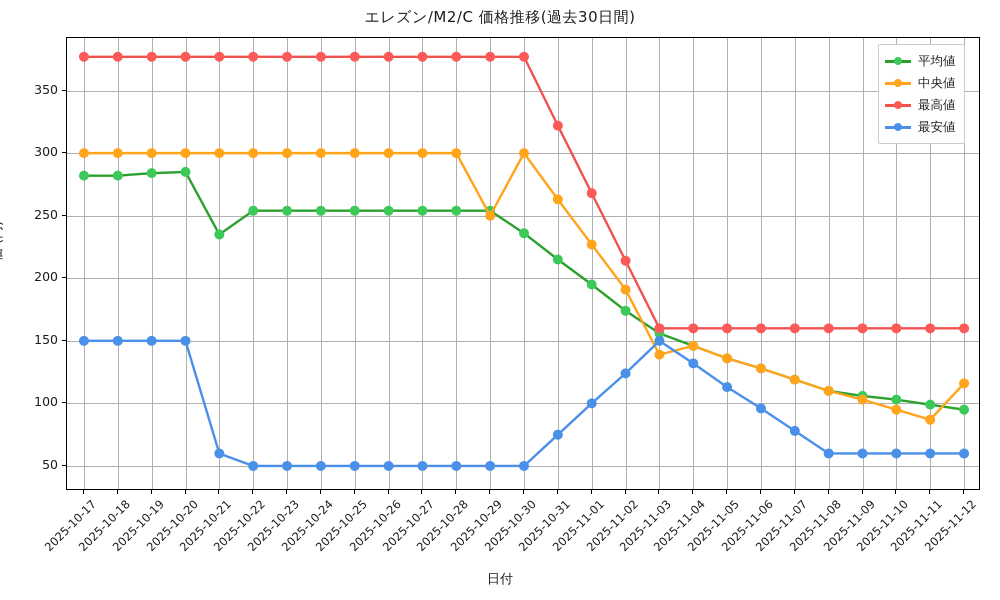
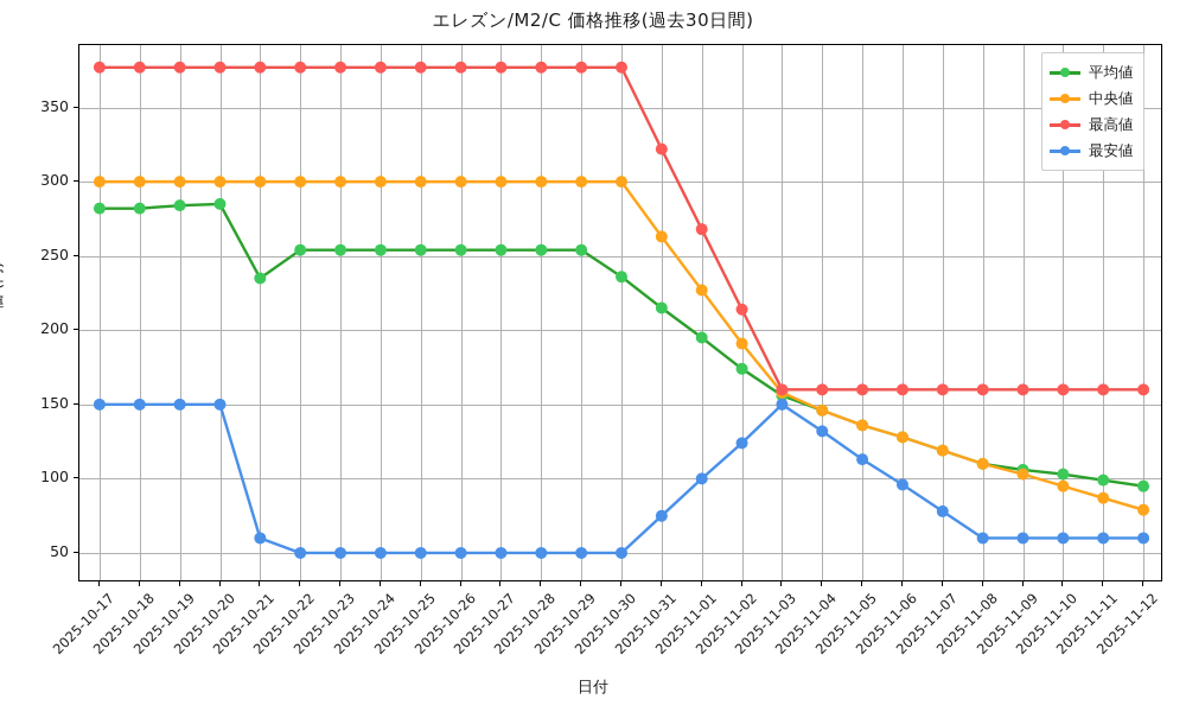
中央値/2025-10-29: 250 -> 300
中央値/2025-11-03: 139 -> 158
中央値/2025-11-12: 116 -> 79
